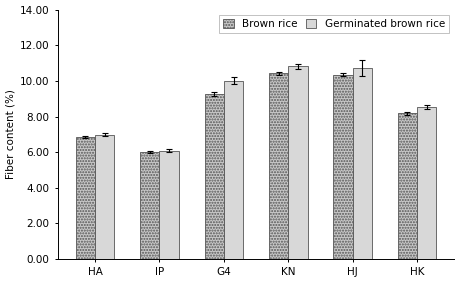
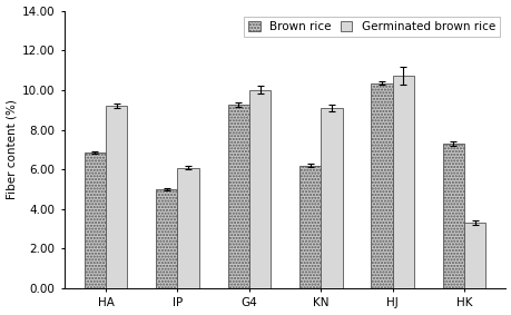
Germinated brown rice/HA: 7.0 -> 9.2
Brown rice/IP: 6.0 -> 5.0
Brown rice/KN: 10.4 -> 6.2
Germinated brown rice/KN: 10.8 -> 9.1
Brown rice/HK: 8.2 -> 7.3
Germinated brown rice/HK: 8.6 -> 3.3
